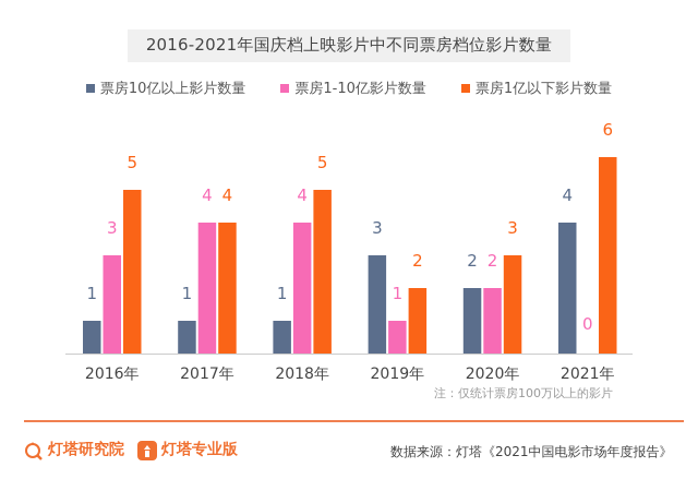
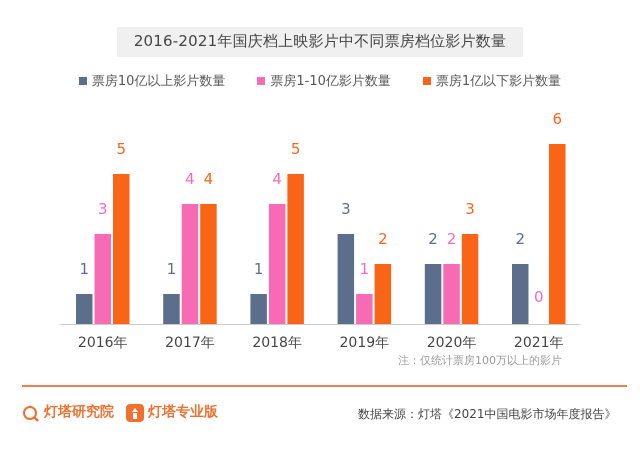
票房10亿以上影片数量/2021年: 4 -> 2
